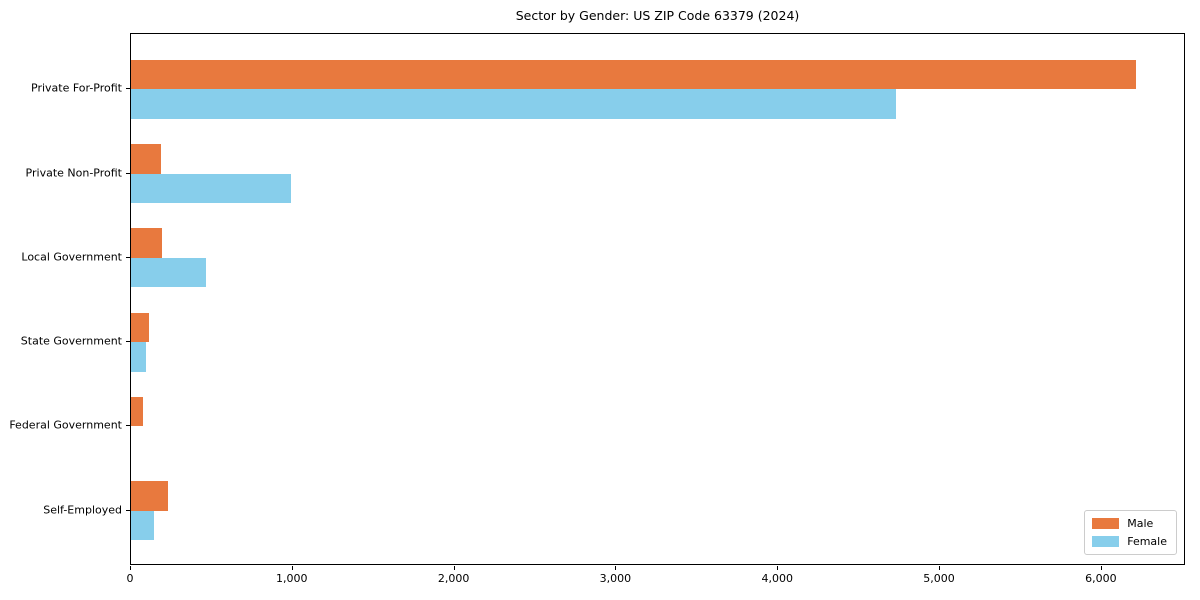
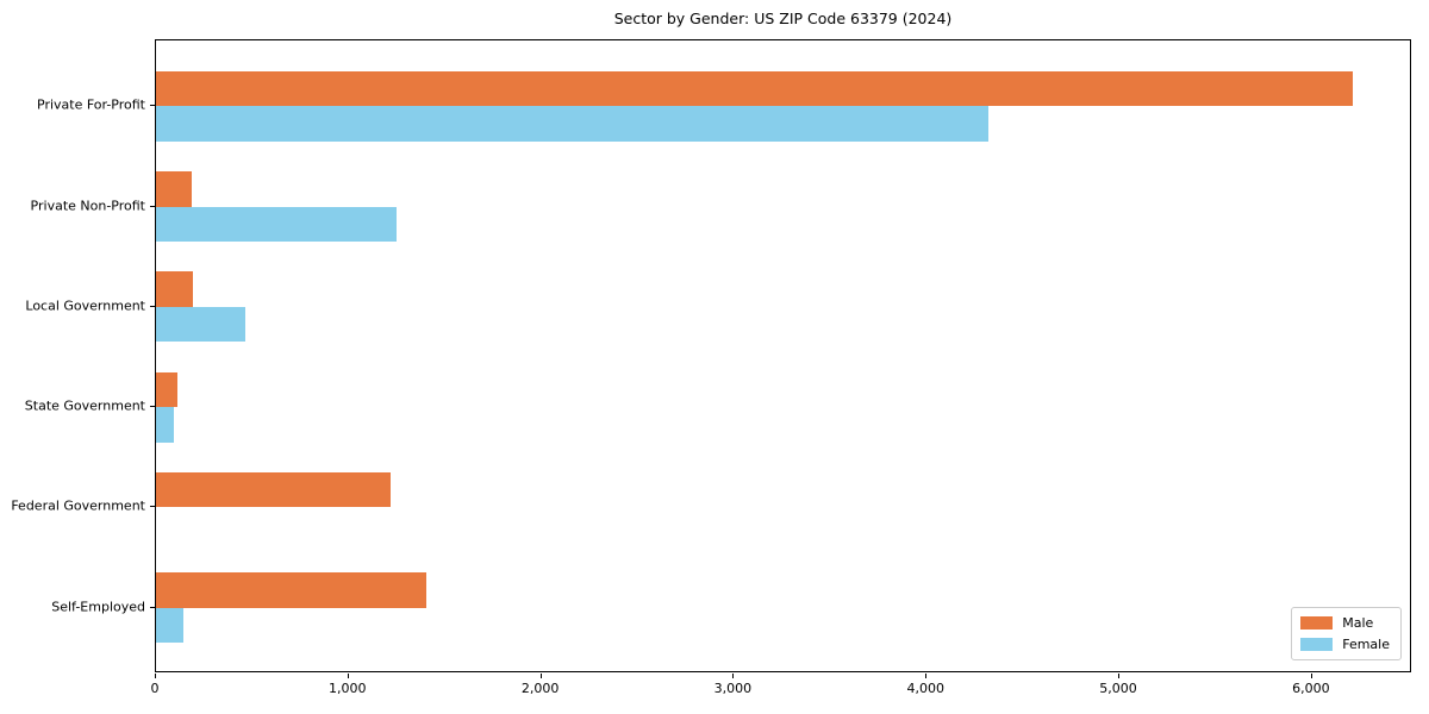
Female/Private For-Profit: 4730 -> 4320
Female/Private Non-Profit: 990 -> 1250
Male/Federal Government: 70 -> 1220
Male/Self-Employed: 230 -> 1400
